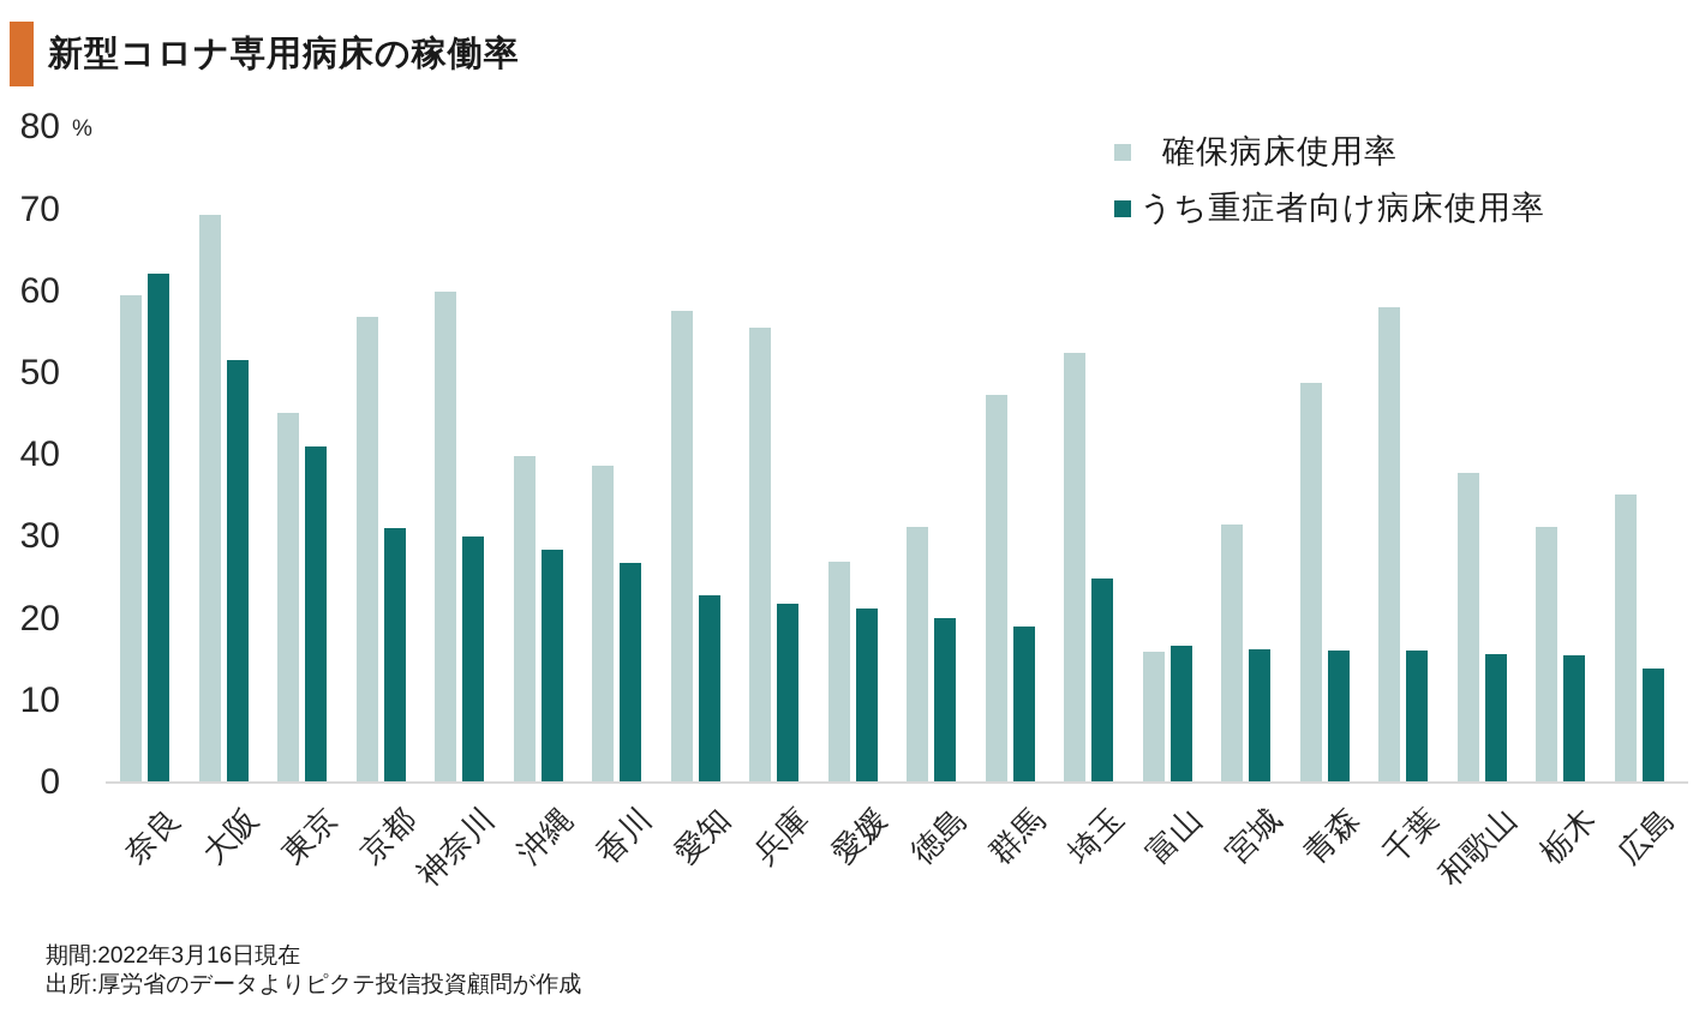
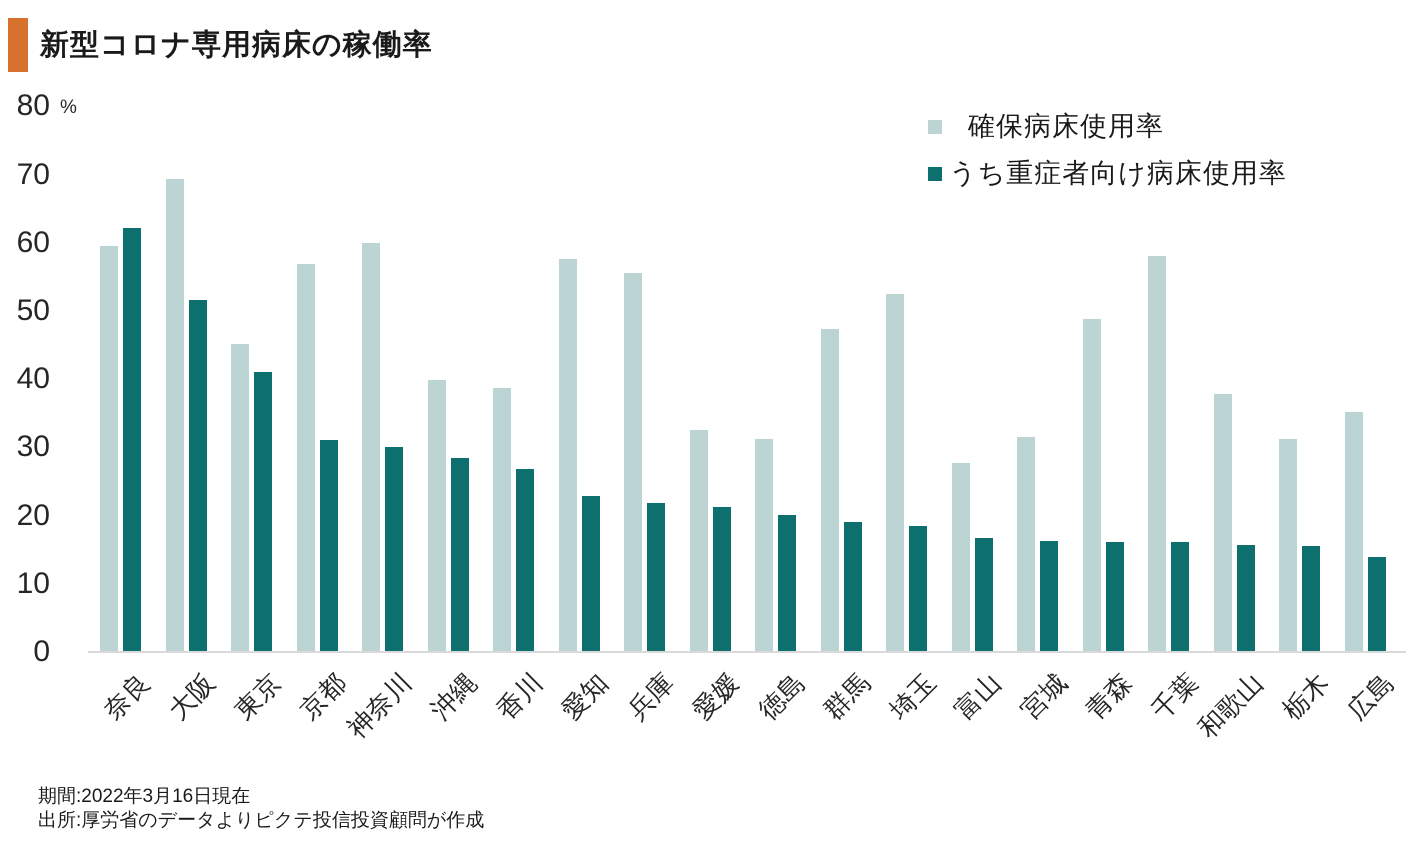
確保病床使用率/愛媛: 27 -> 32
うち重症者向け病床使用率/埼玉: 25 -> 18
確保病床使用率/富山: 16 -> 28
